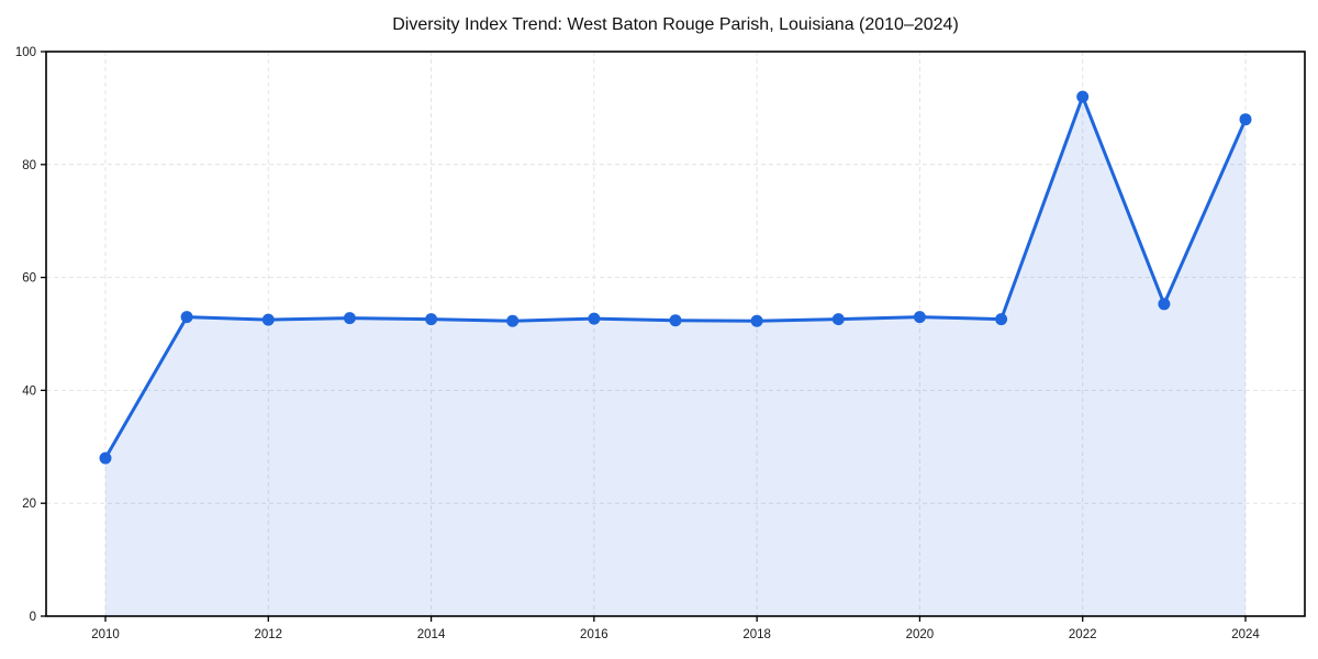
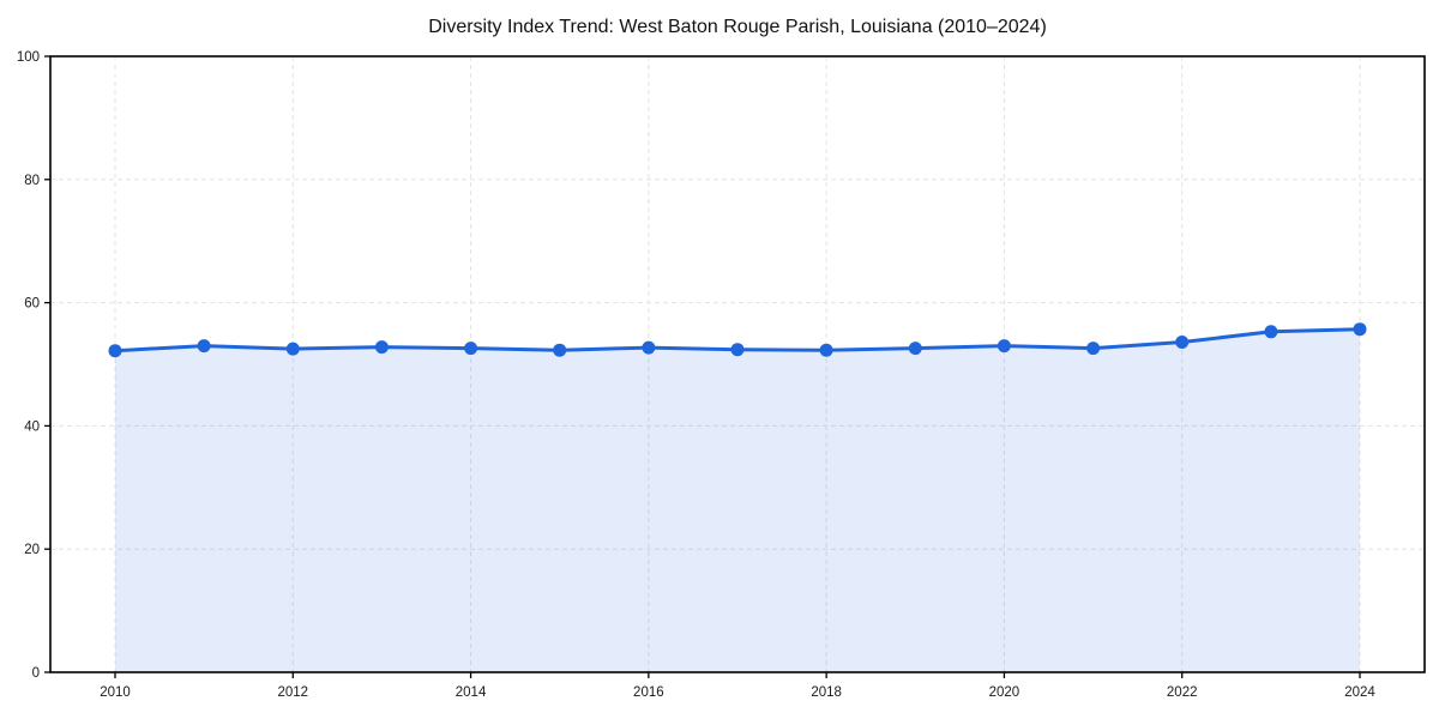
2010: 28 -> 52
2022: 92 -> 54
2024: 88 -> 56
